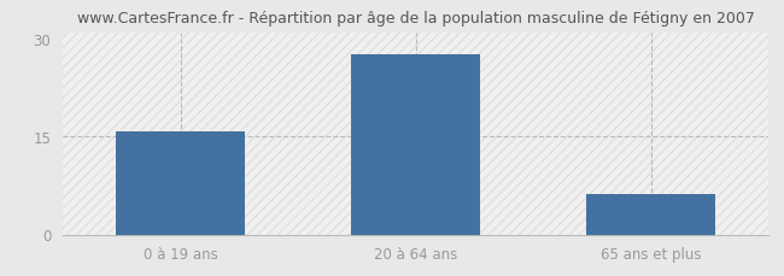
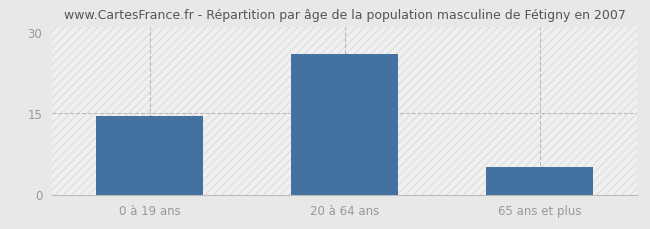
0 à 19 ans: 15.8 -> 14.5
20 à 64 ans: 27.6 -> 26.0
65 ans et plus: 6.2 -> 5.0
